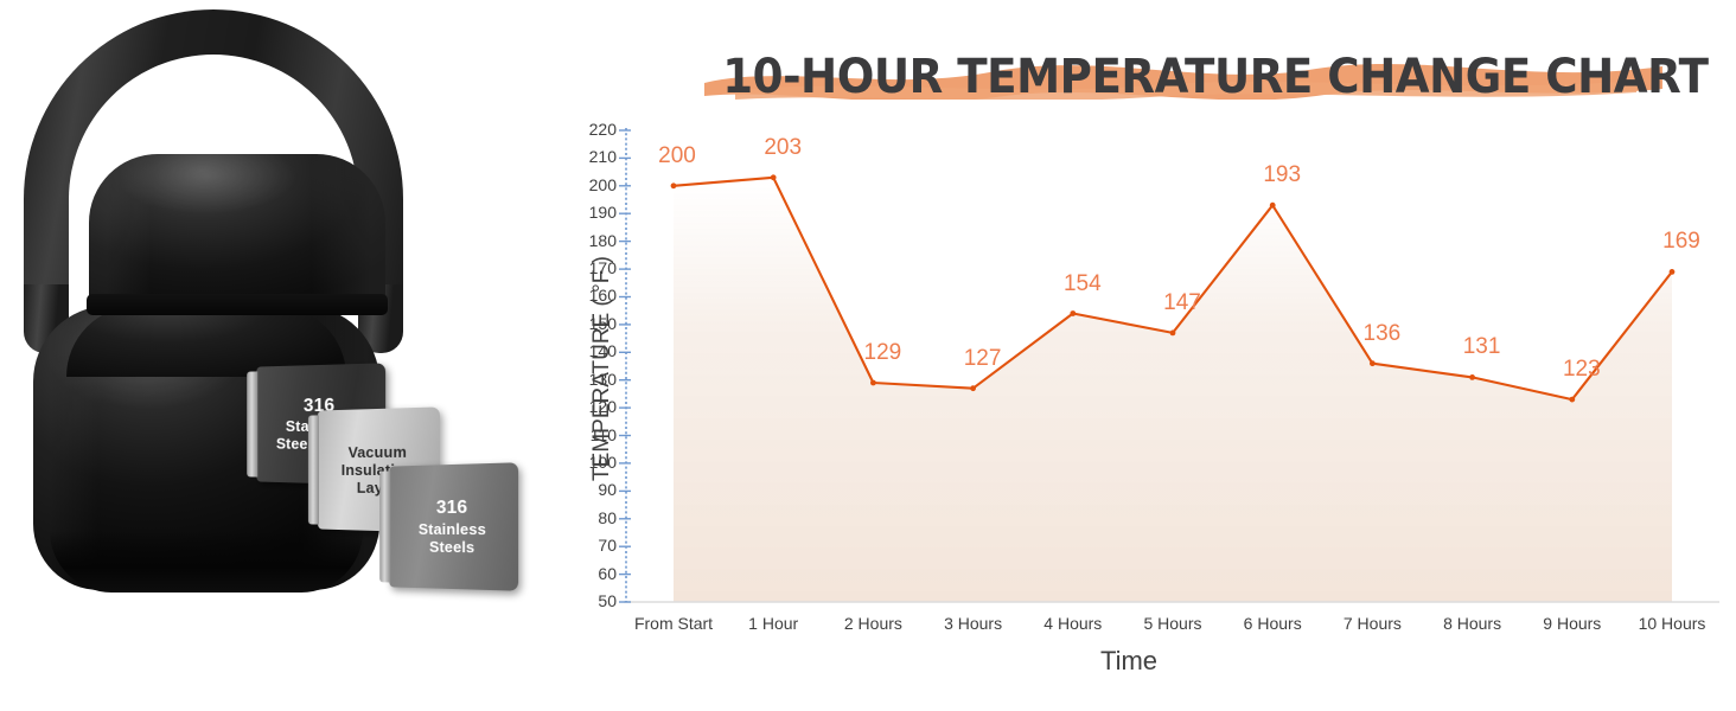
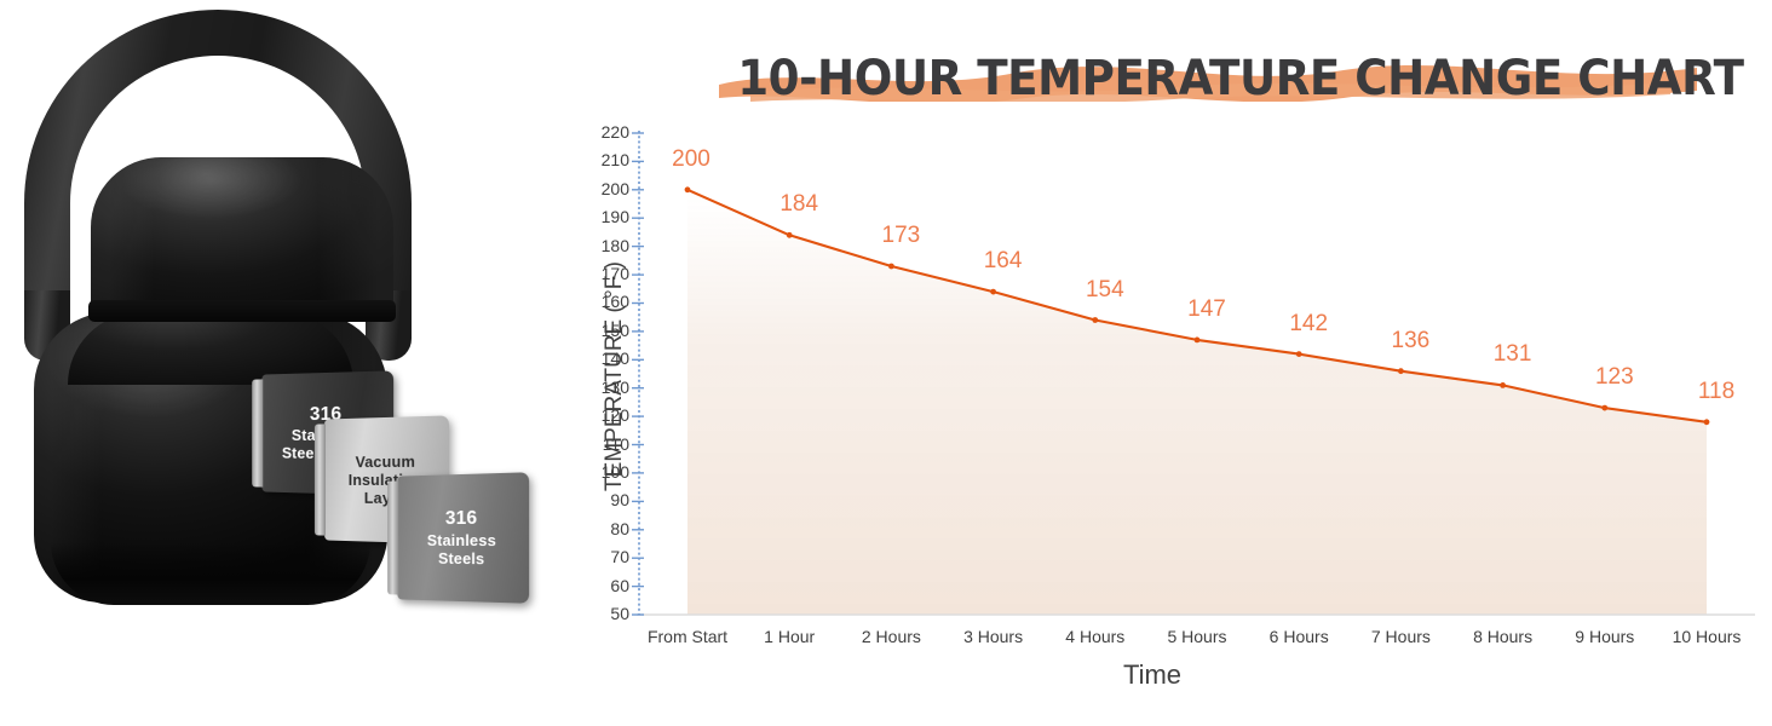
1 Hour: 203 -> 184
2 Hours: 129 -> 173
3 Hours: 127 -> 164
6 Hours: 193 -> 142
10 Hours: 169 -> 118
